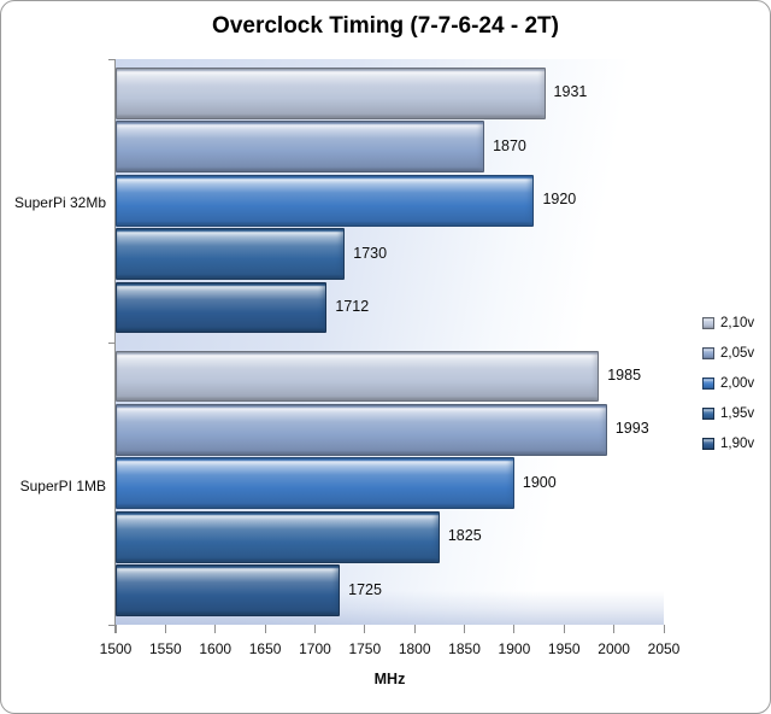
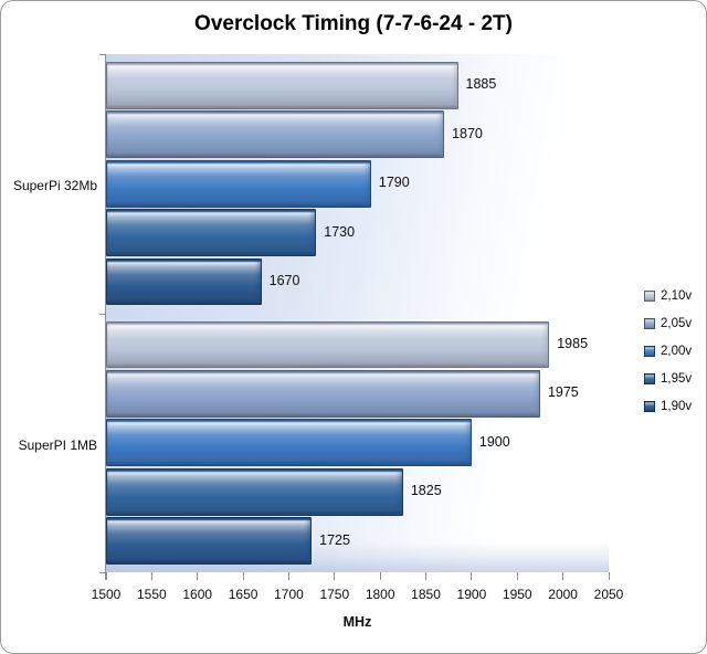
2,10v/SuperPi 32Mb: 1931 -> 1885
2,00v/SuperPi 32Mb: 1920 -> 1790
1,90v/SuperPi 32Mb: 1712 -> 1670
2,05v/SuperPI 1MB: 1993 -> 1975
